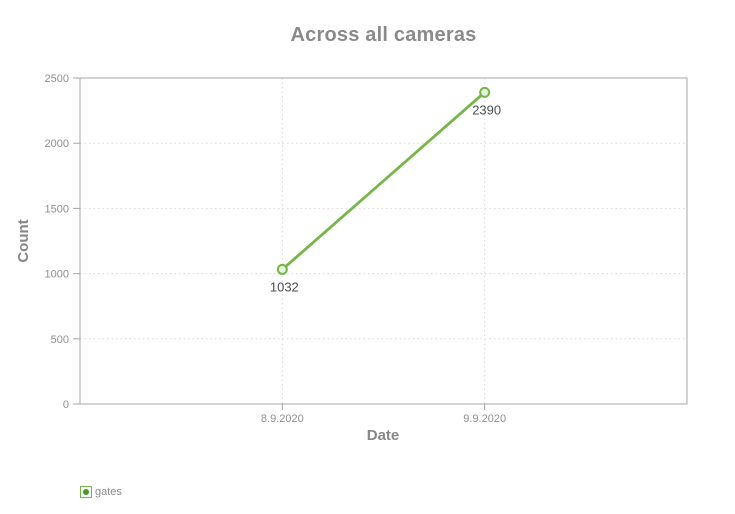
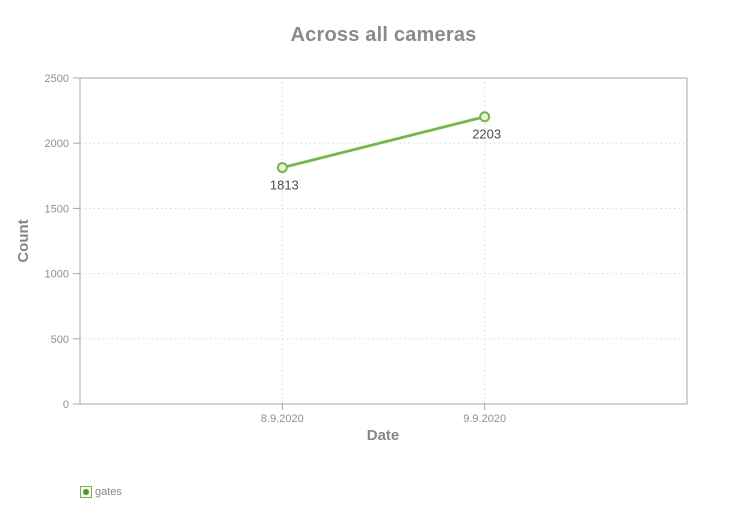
8.9.2020: 1032 -> 1813
9.9.2020: 2390 -> 2203
